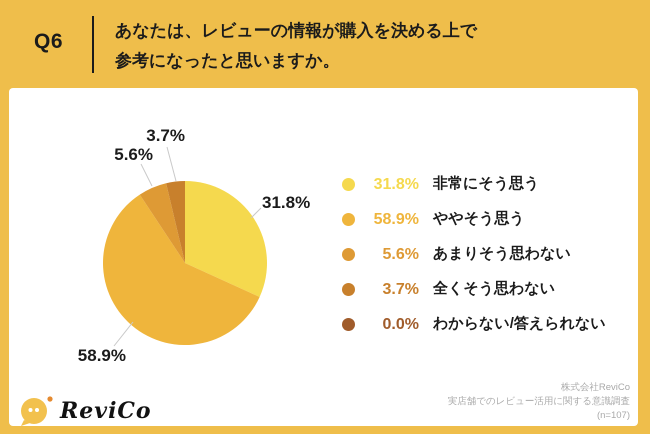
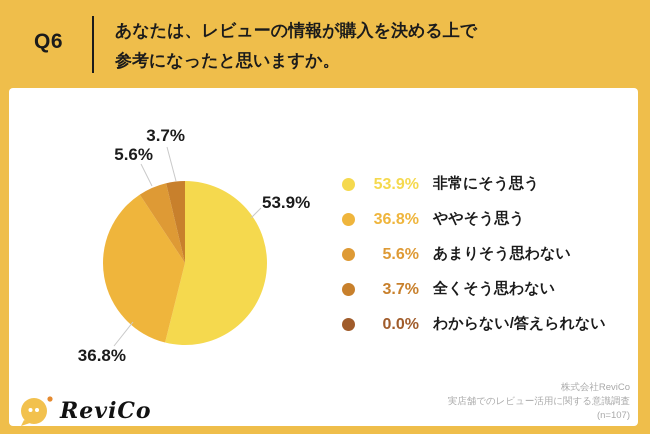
非常にそう思う: 31.8% -> 53.9%
ややそう思う: 58.9% -> 36.8%
